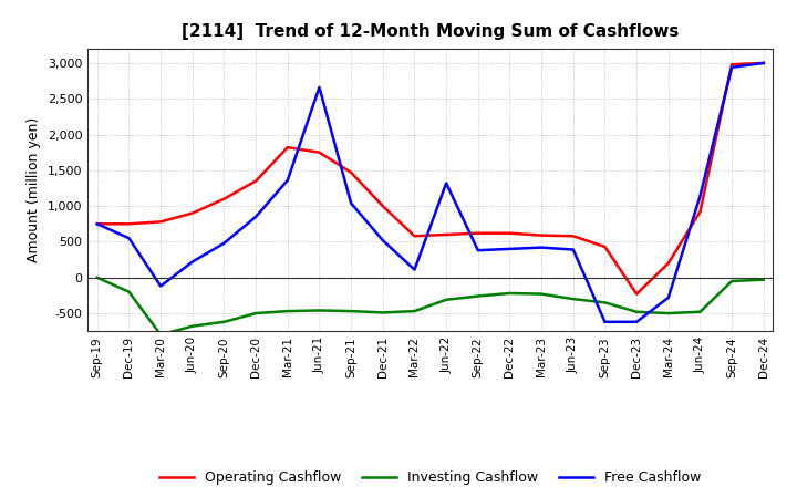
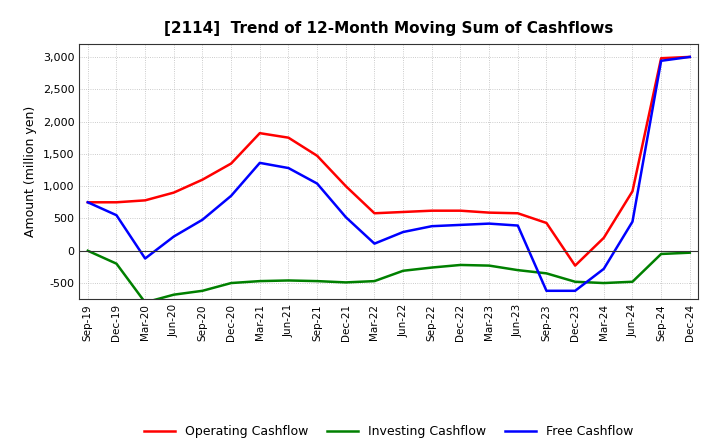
Free Cashflow/Jun-21: 2,660 -> 1,280
Free Cashflow/Jun-22: 1,320 -> 290
Free Cashflow/Jun-24: 1,140 -> 450
